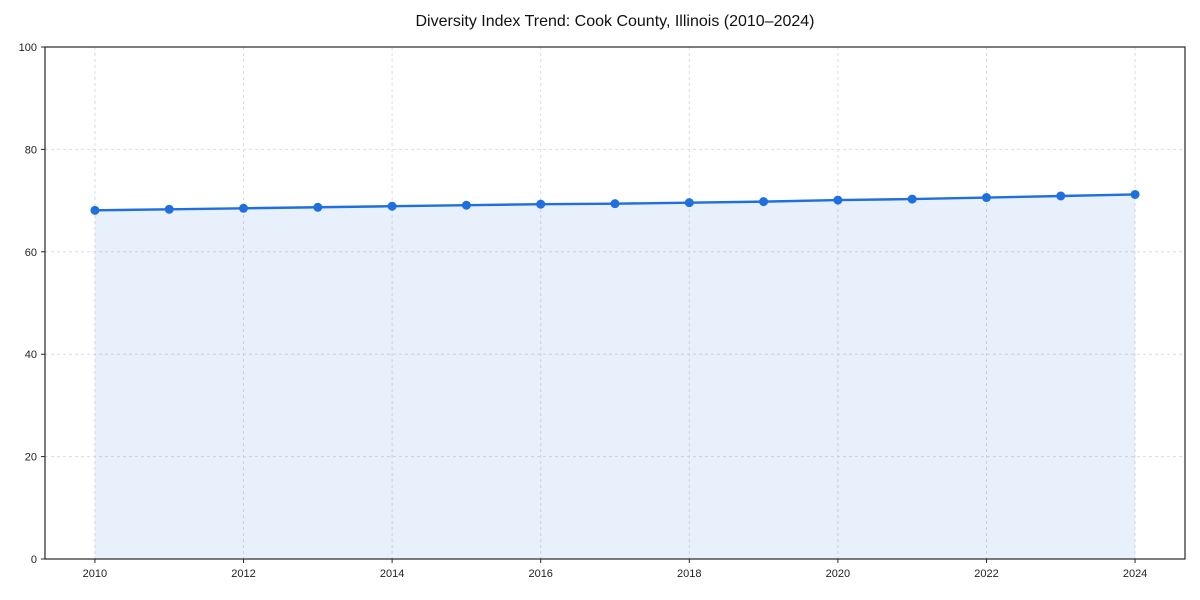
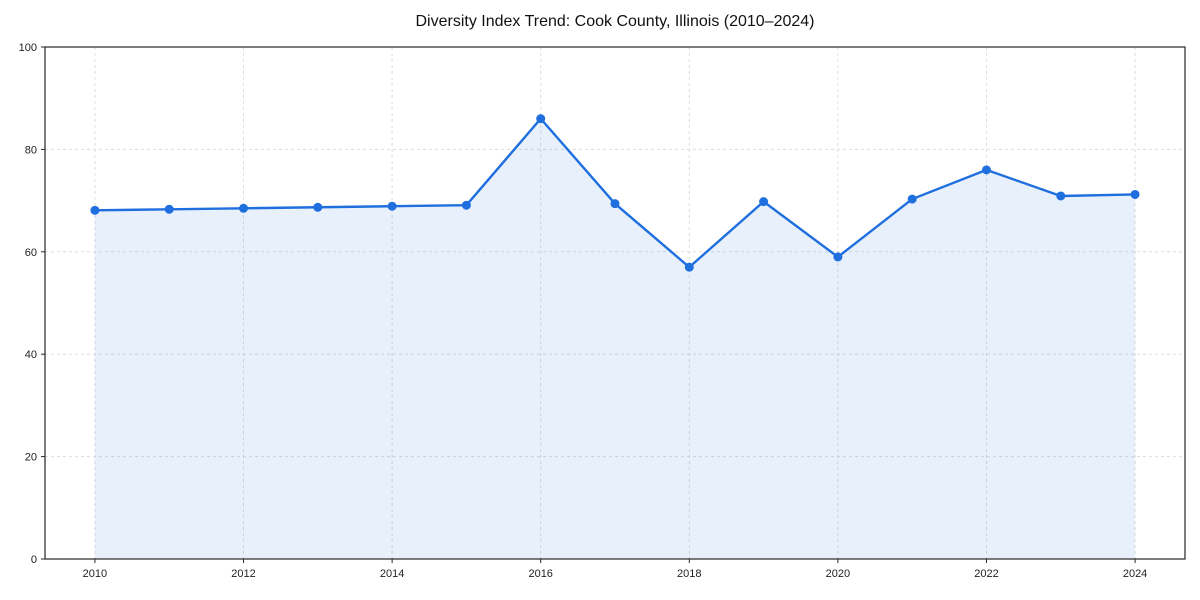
2016: 69 -> 86
2018: 70 -> 57
2020: 70 -> 59
2022: 71 -> 76
